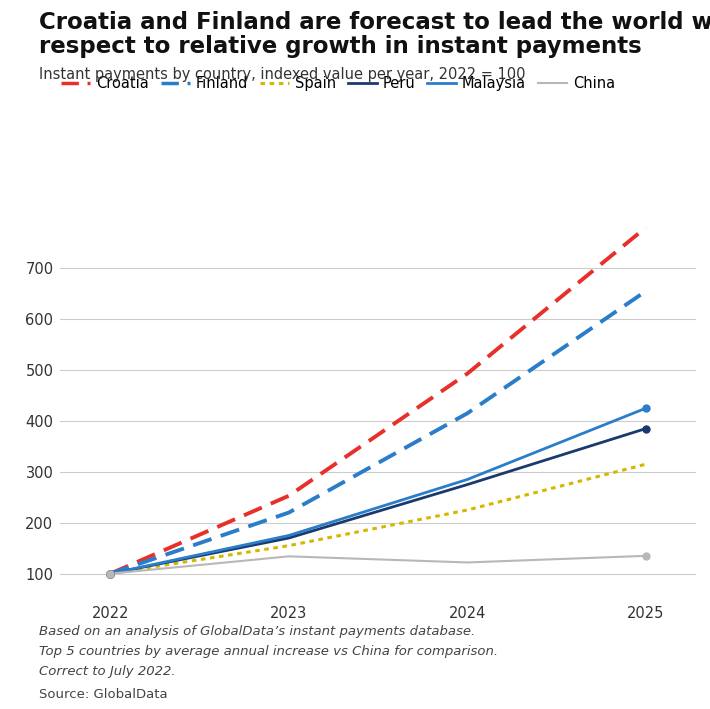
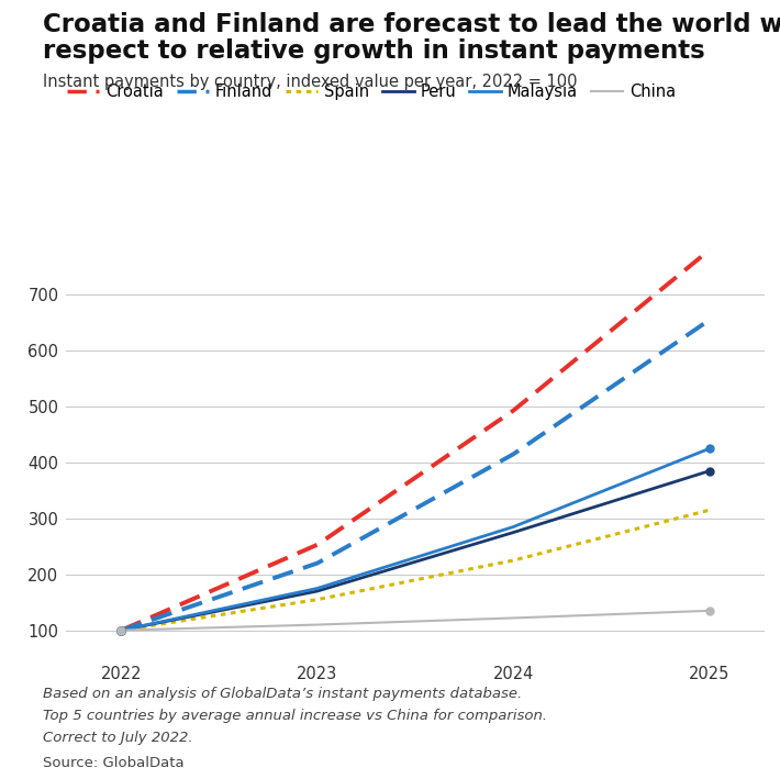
China/2023: 134 -> 110
